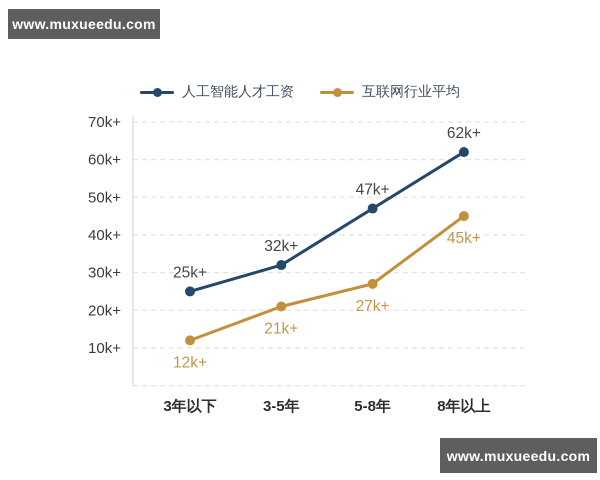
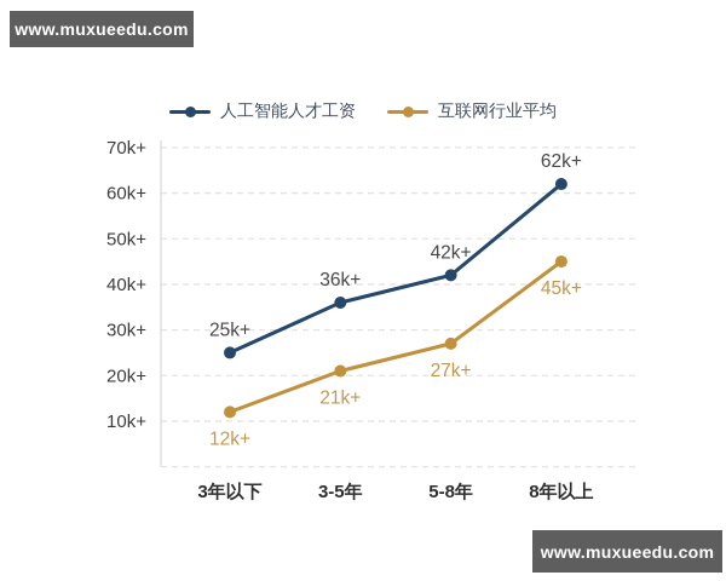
人工智能人才工资/3-5年: 32 -> 36
人工智能人才工资/5-8年: 47 -> 42
